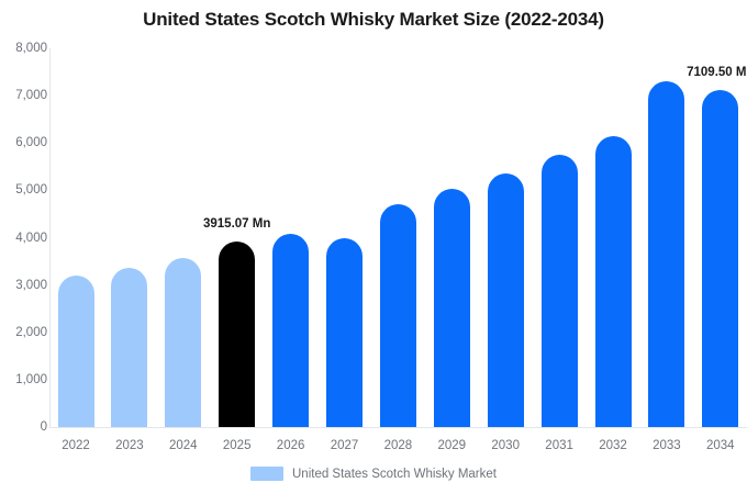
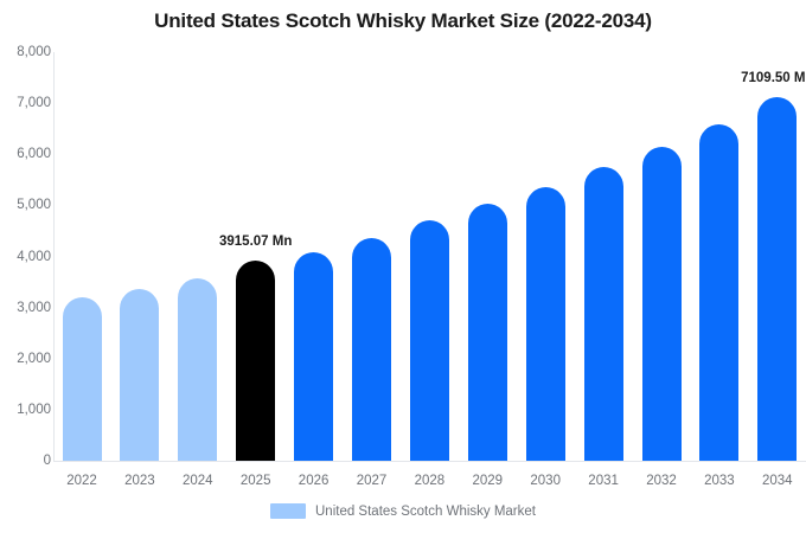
2027: 4000 -> 4400
2033: 7300 -> 6600
